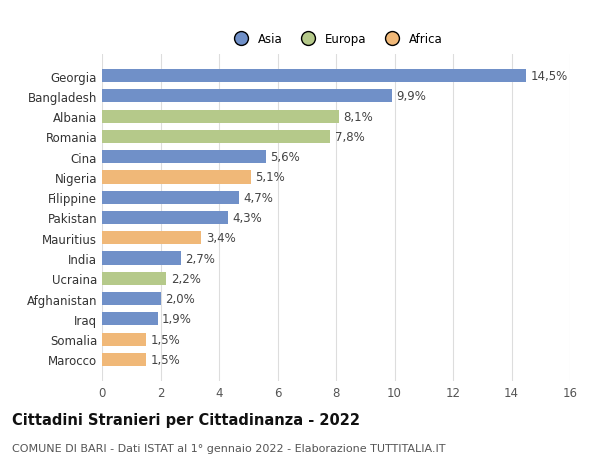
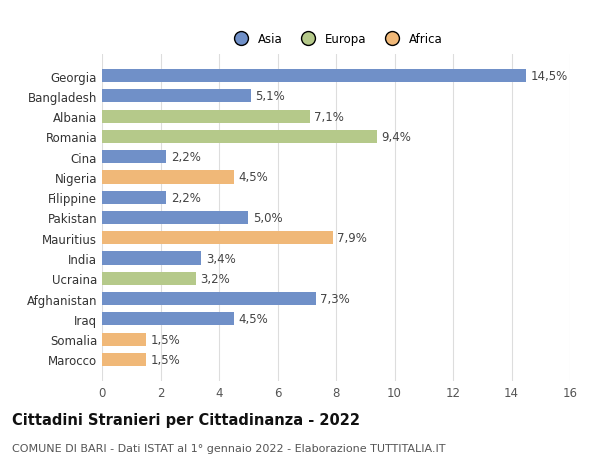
Bangladesh: 9,9% -> 5,1%
Albania: 8,1% -> 7,1%
Romania: 7,8% -> 9,4%
Cina: 5,6% -> 2,2%
Nigeria: 5,1% -> 4,5%
Filippine: 4,7% -> 2,2%
Pakistan: 4,3% -> 5,0%
Mauritius: 3,4% -> 7,9%
India: 2,7% -> 3,4%
Ucraina: 2,2% -> 3,2%
Afghanistan: 2,0% -> 7,3%
Iraq: 1,9% -> 4,5%
